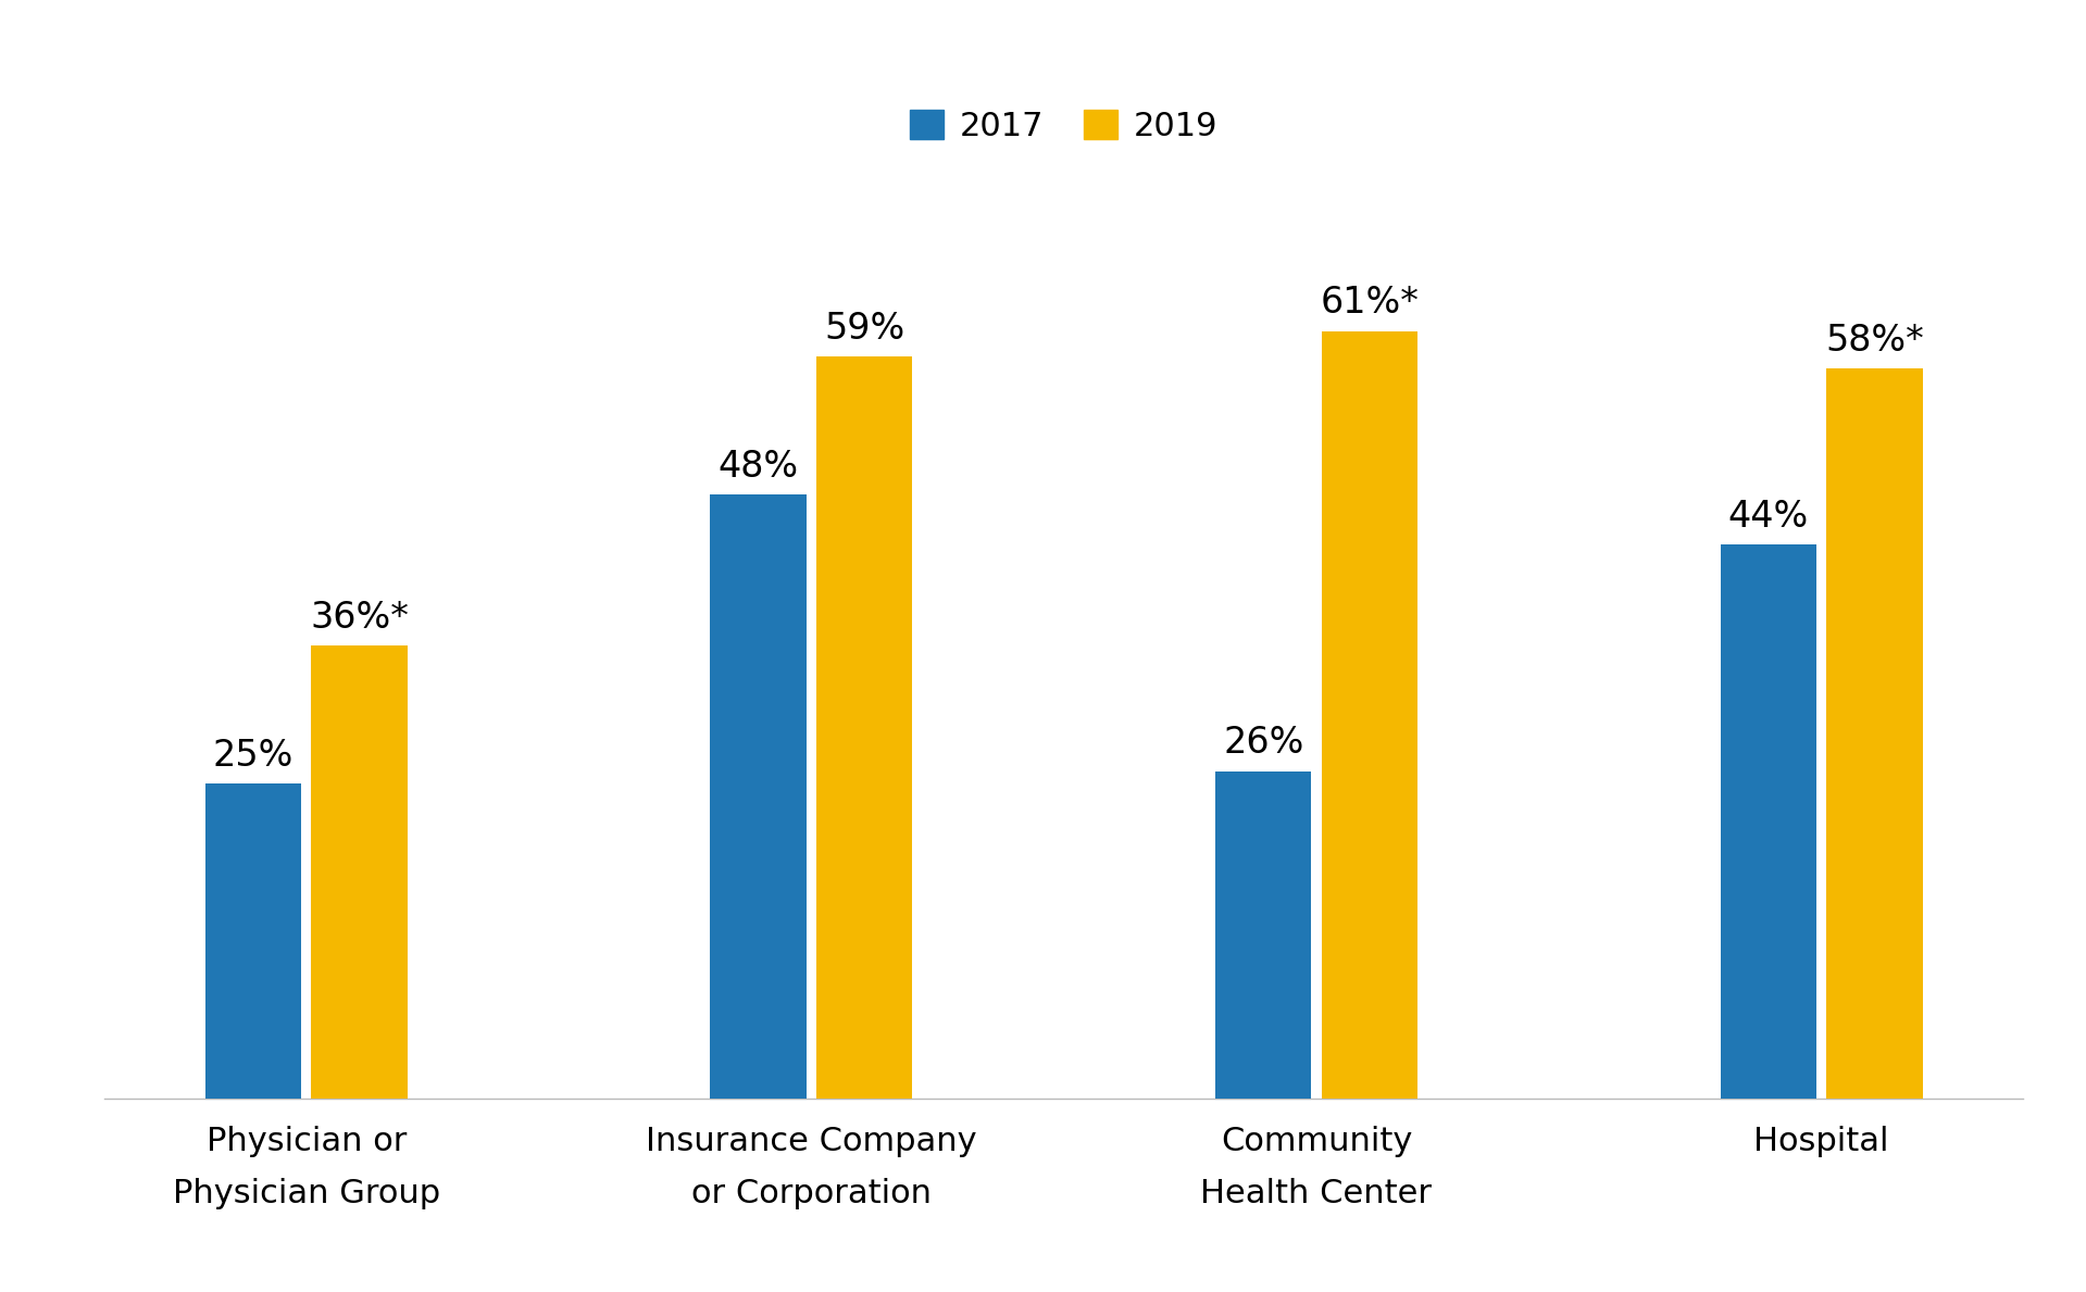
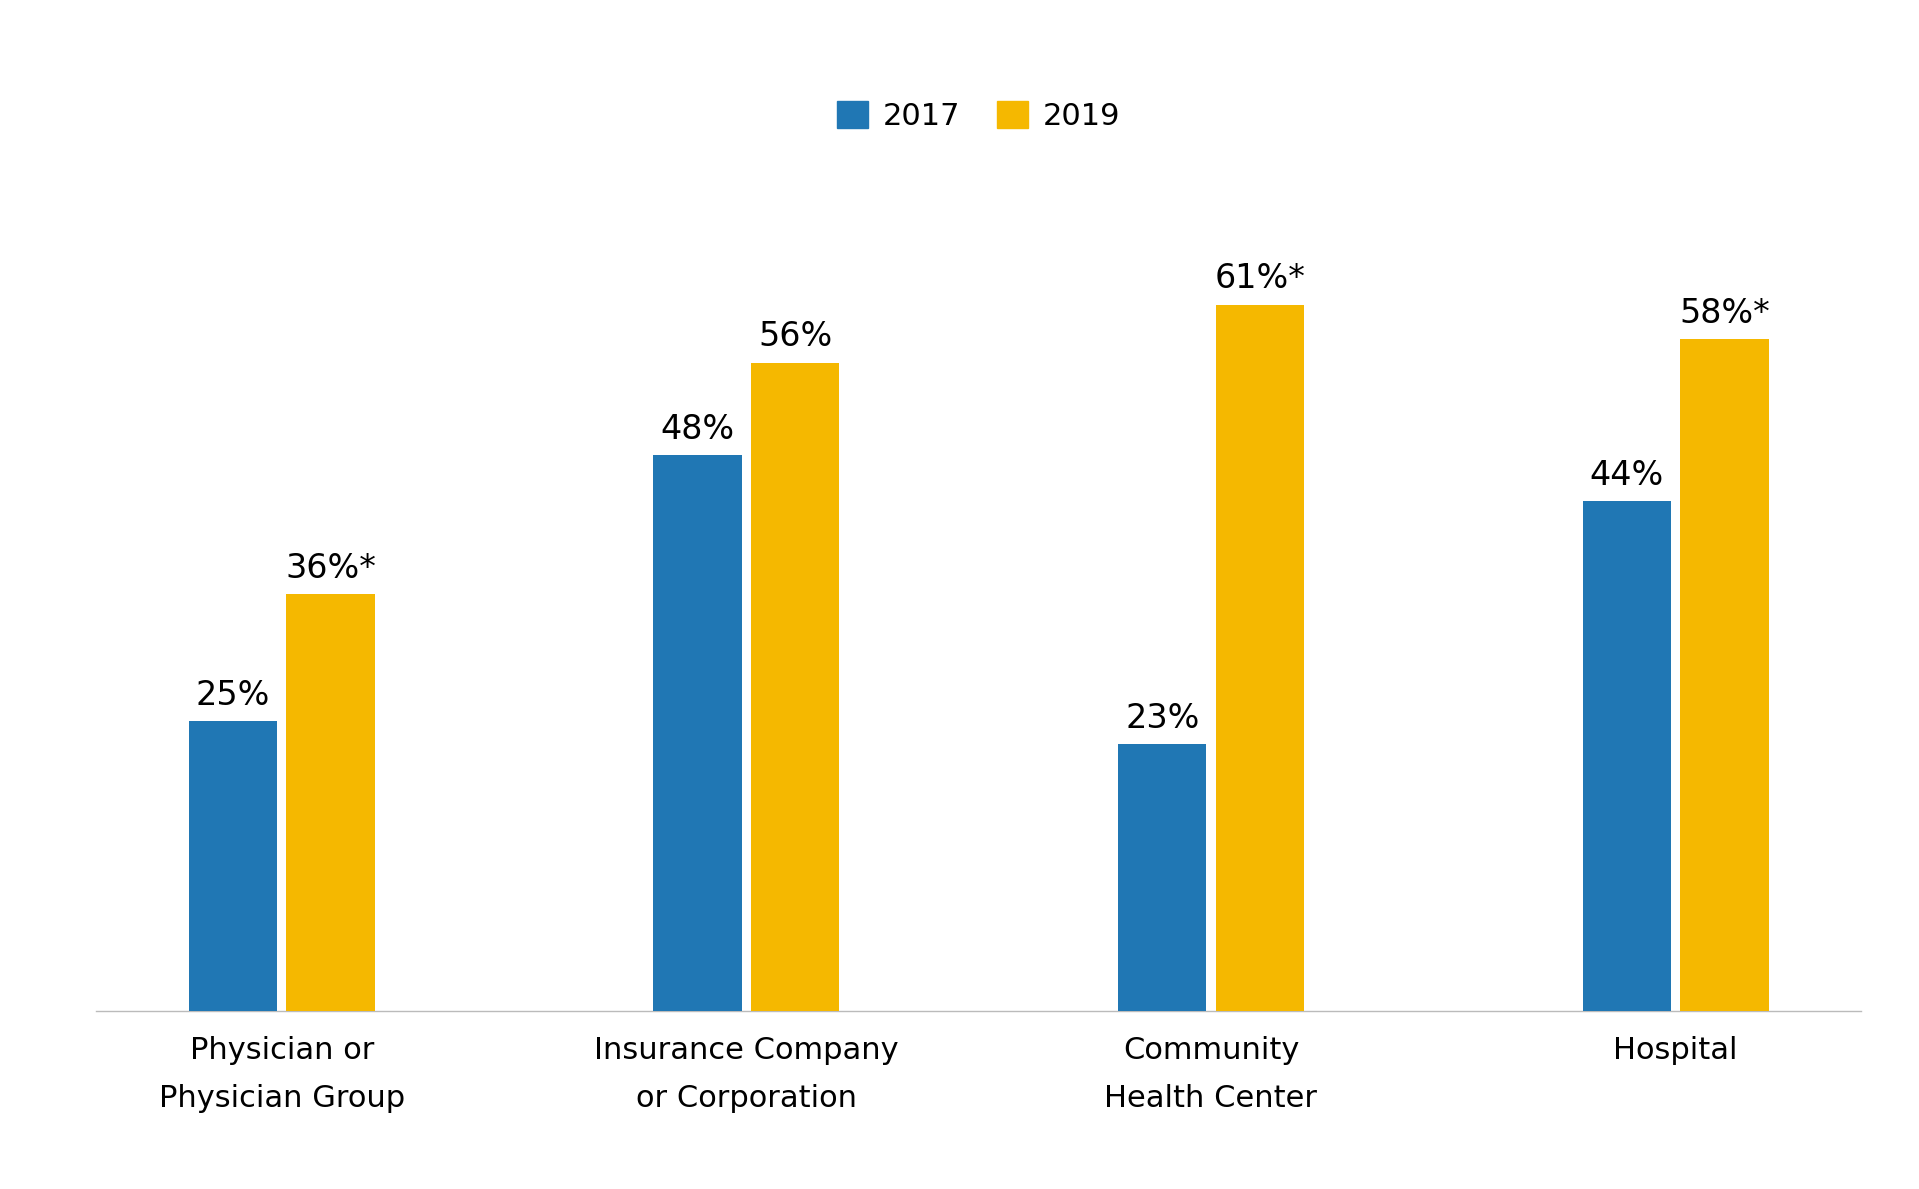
2019/Insurance Company or Corporation: 59% -> 56%
2017/Community Health Center: 26% -> 23%
